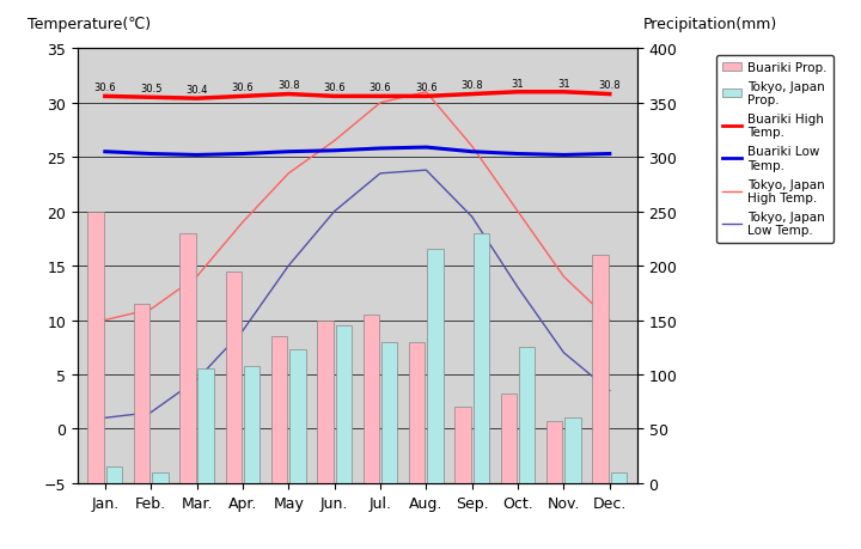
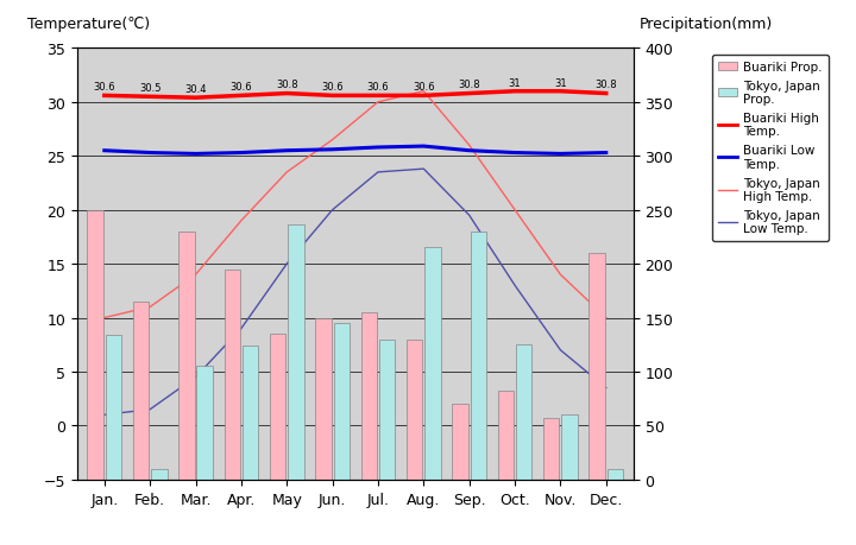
Tokyo, Japan Prop./Jan.: 15 -> 134
Tokyo, Japan Prop./Apr.: 108 -> 124
Tokyo, Japan Prop./May: 123 -> 236
